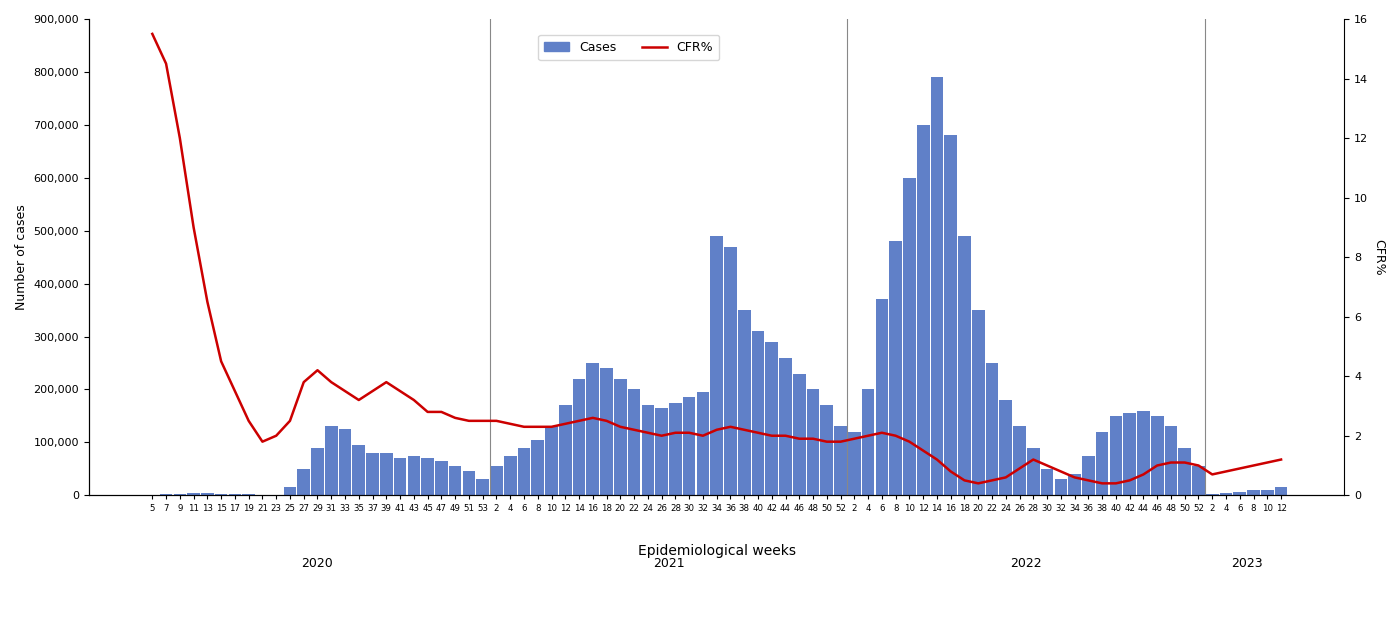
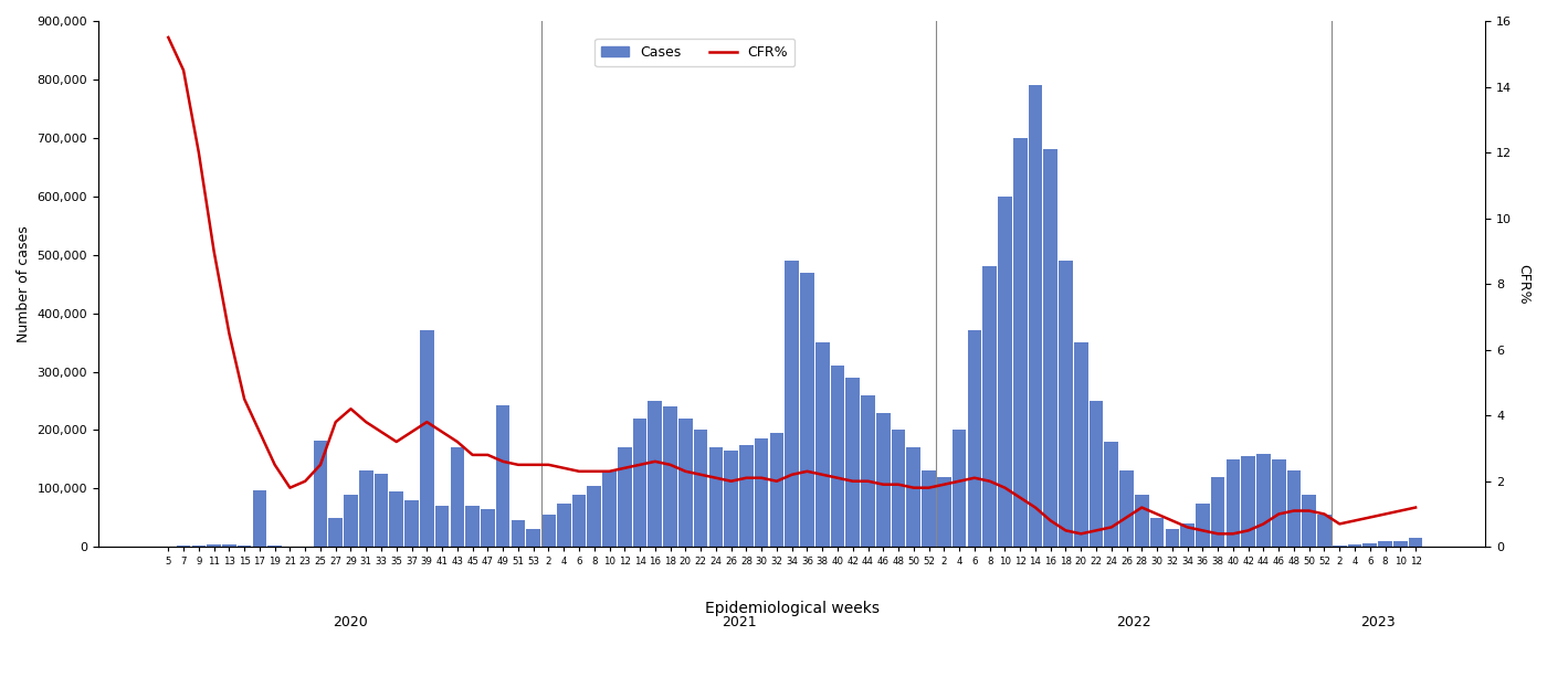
Cases/17: 2,000 -> 96,000
Cases/25: 15,000 -> 182,000
Cases/39: 80,000 -> 370,000
Cases/43: 75,000 -> 170,000
Cases/49: 55,000 -> 242,000
